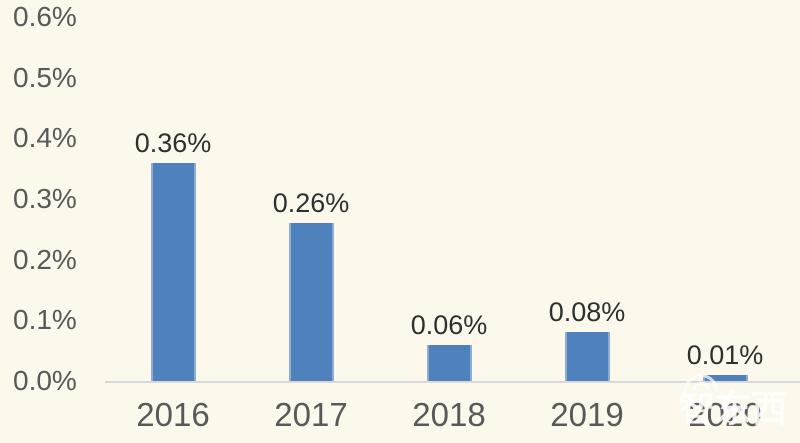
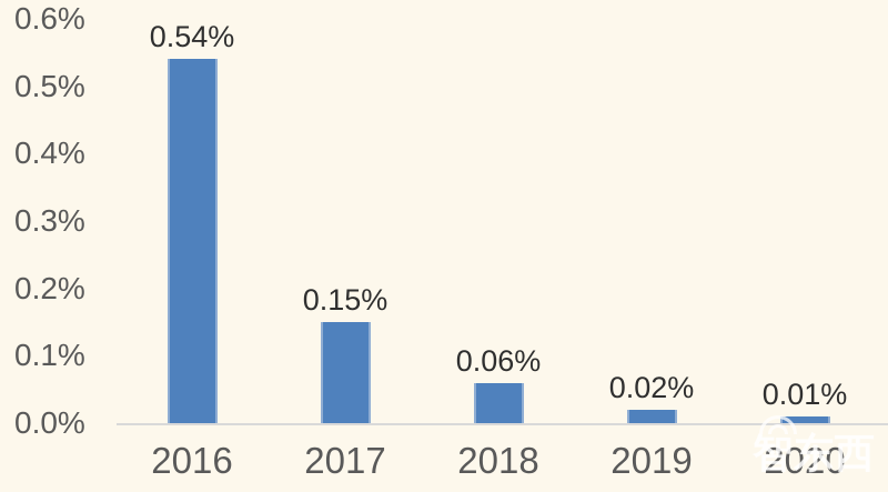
2016: 0.36% -> 0.54%
2017: 0.26% -> 0.15%
2019: 0.08% -> 0.02%
